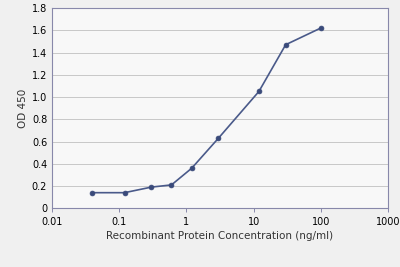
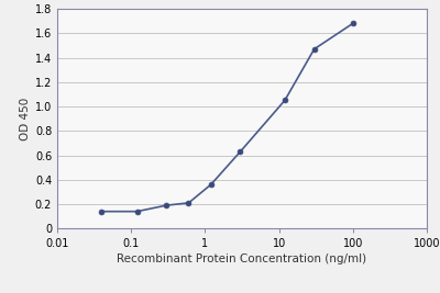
100: 1.62 -> 1.68
